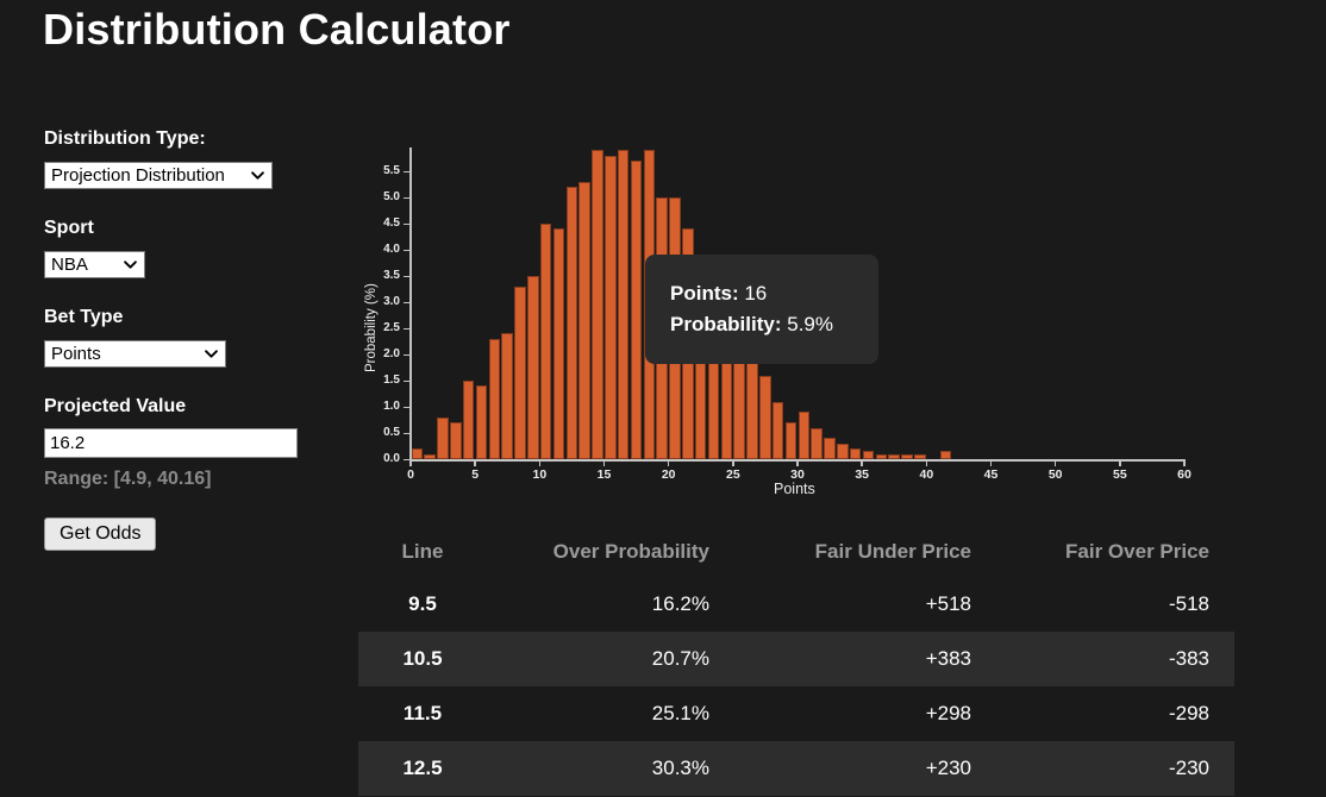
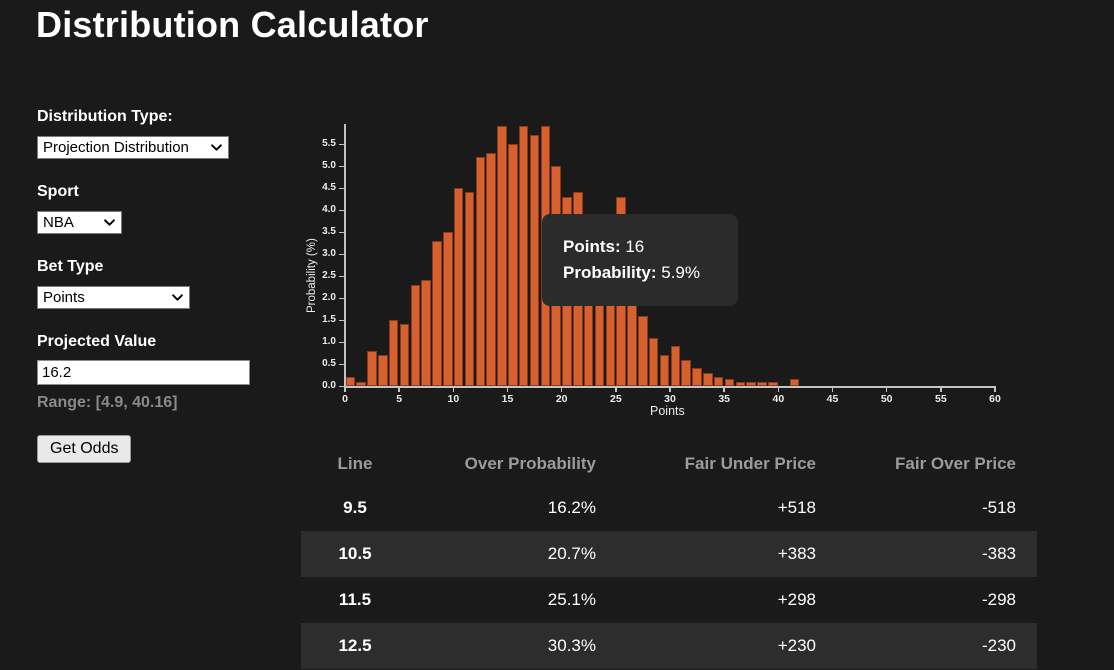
15: 5.8 -> 5.5
20: 5.0 -> 4.3
25: 2.2 -> 4.3
